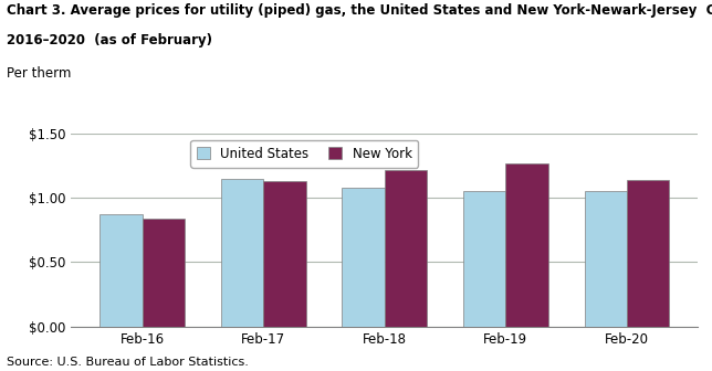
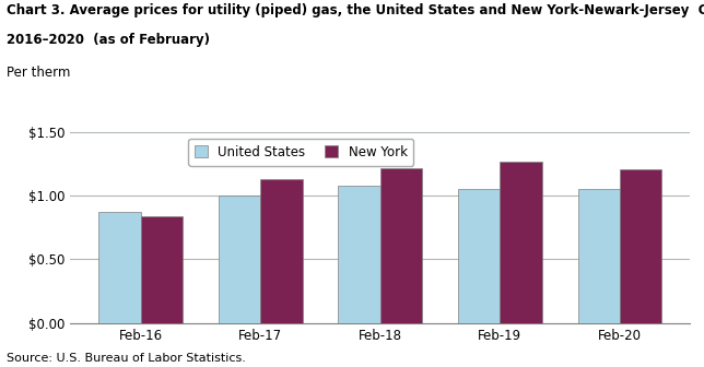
United States/Feb-17: $1.15 -> $1.00
New York/Feb-20: $1.14 -> $1.21
